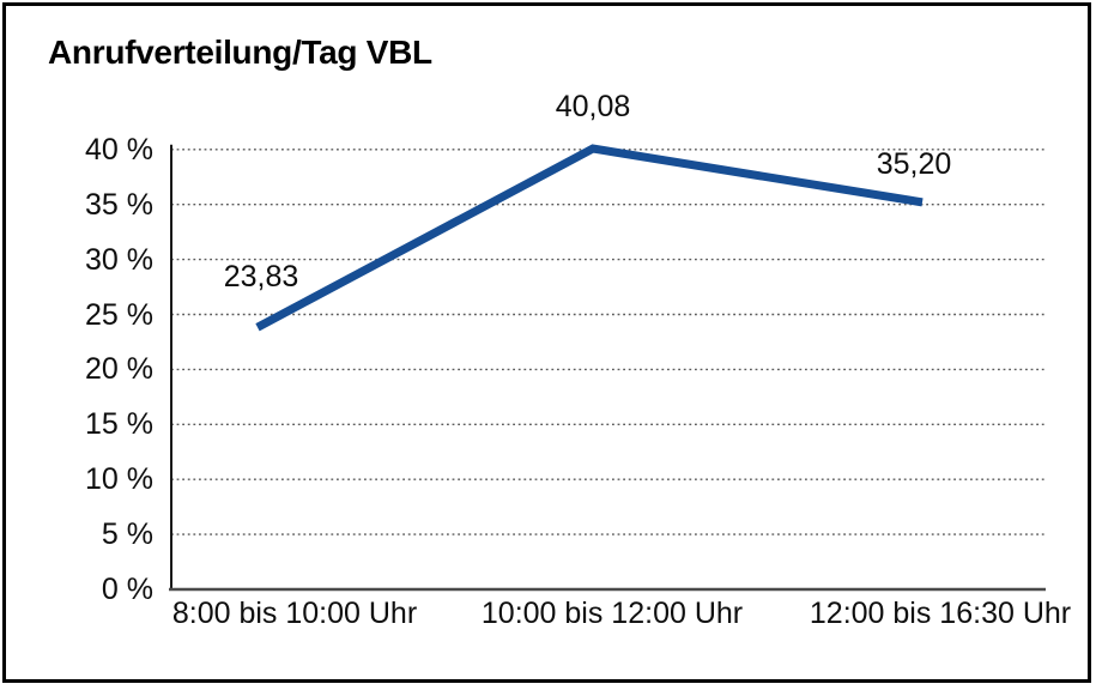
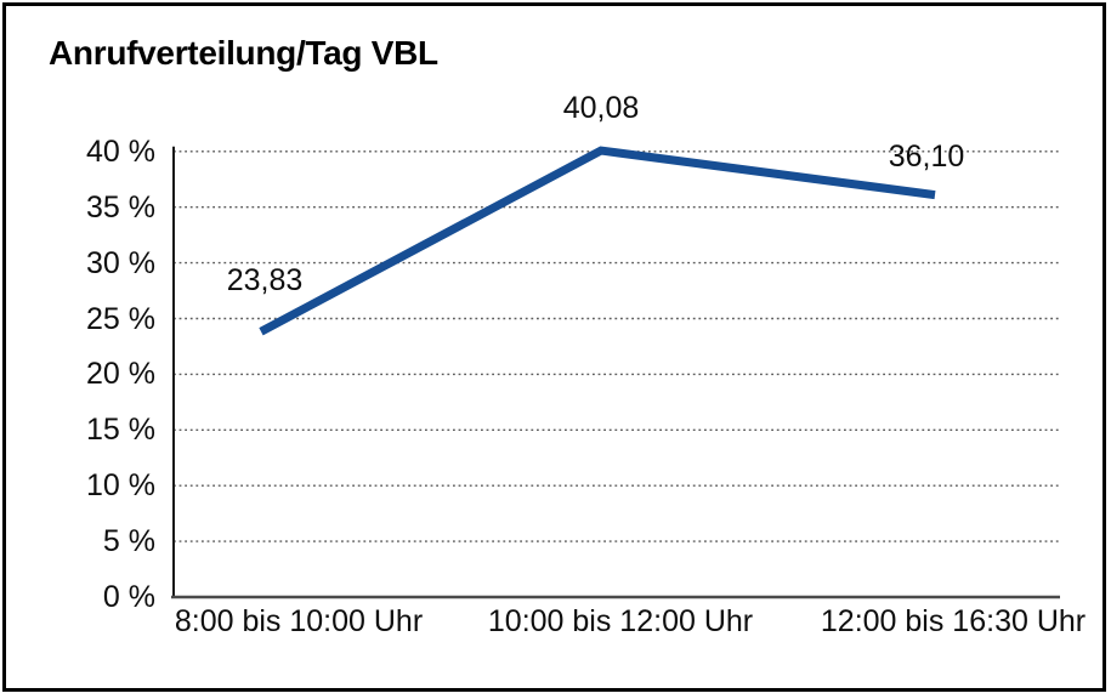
12:00 bis 16:30 Uhr: 35,20 -> 36,10
